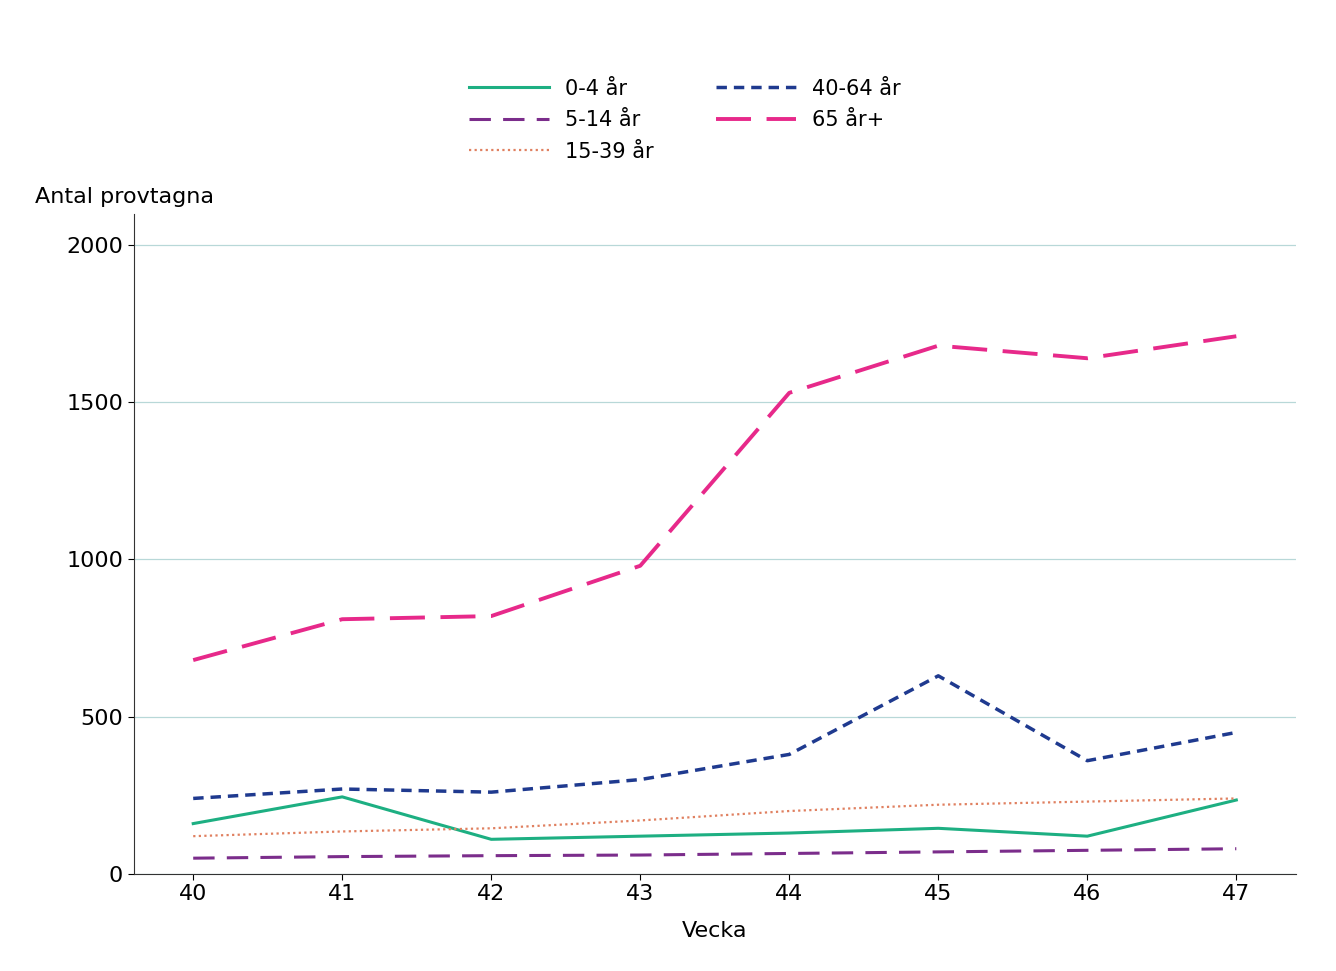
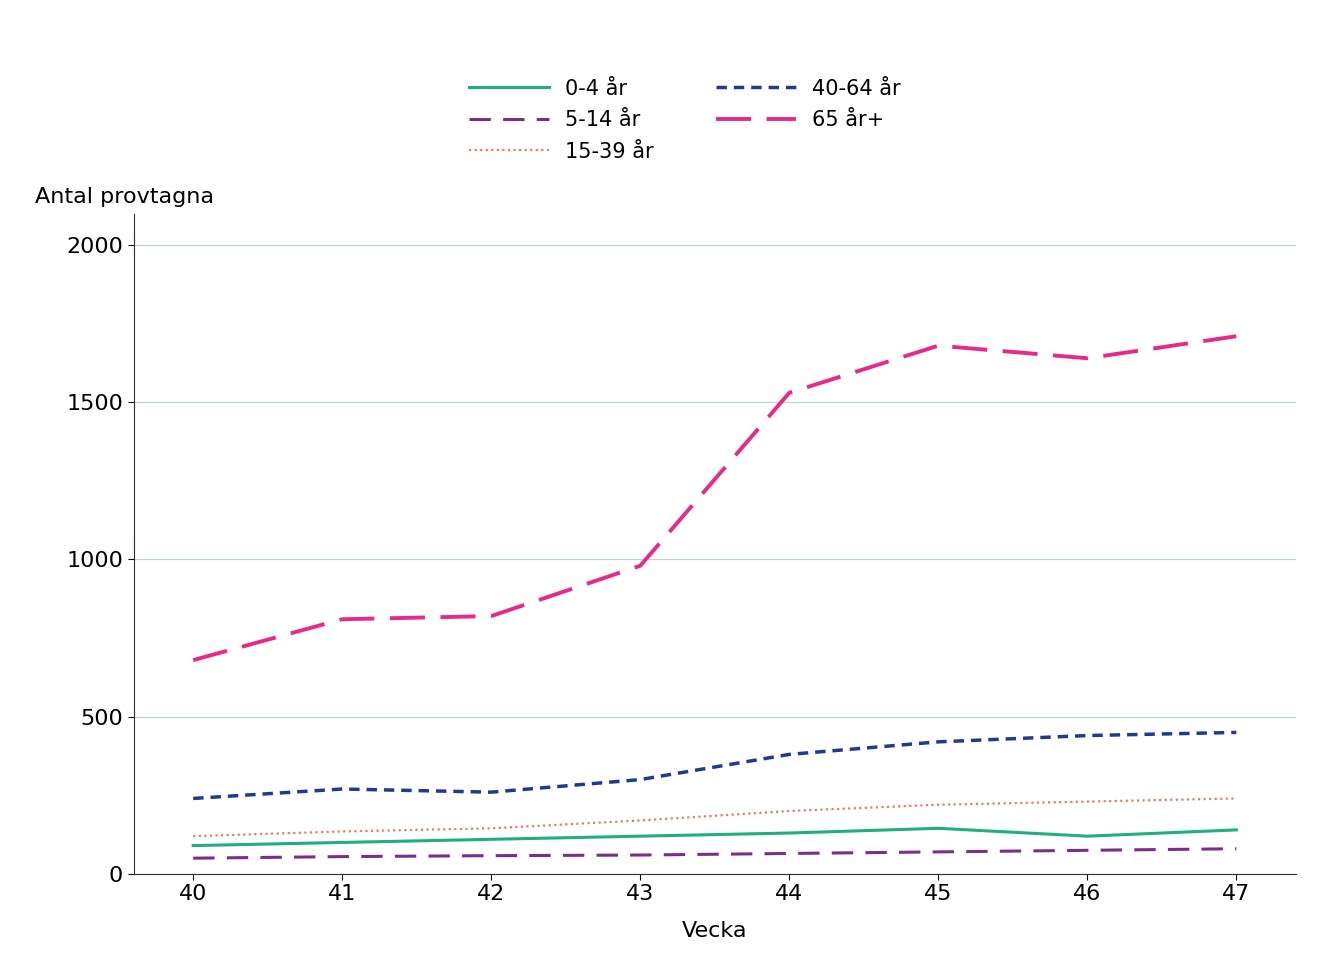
0-4 år/40: 160 -> 90
0-4 år/41: 245 -> 100
40-64 år/45: 630 -> 420
40-64 år/46: 360 -> 440
0-4 år/47: 235 -> 140
